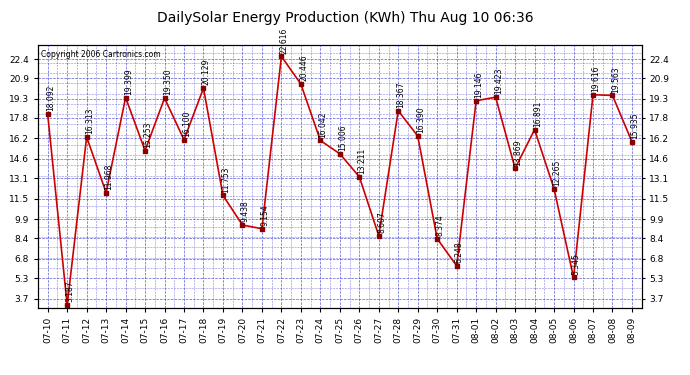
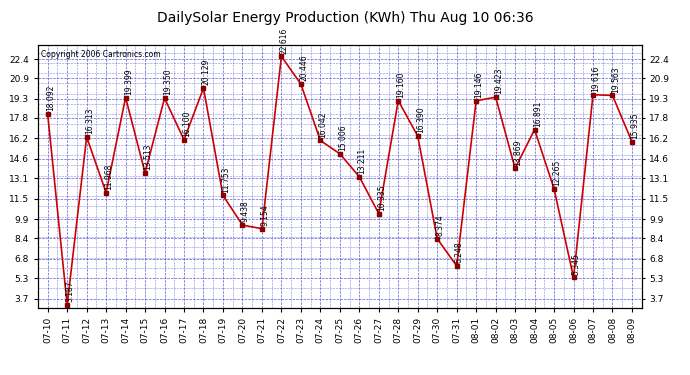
07-15: 15.253 -> 13.513
07-27: 8.607 -> 10.335
07-28: 18.367 -> 19.160
